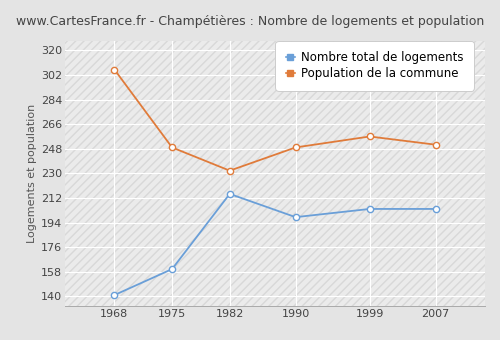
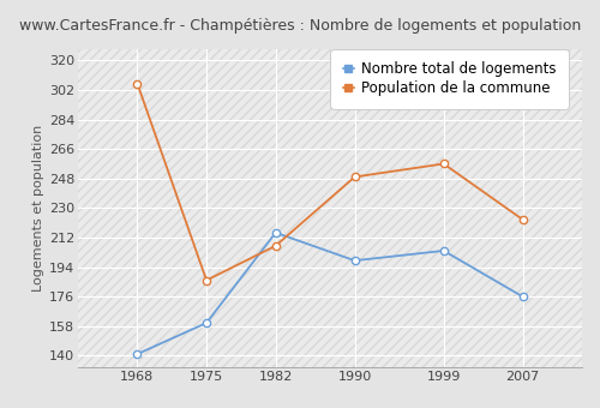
Population de la commune/1975: 249 -> 186
Population de la commune/1982: 232 -> 207
Nombre total de logements/2007: 204 -> 176
Population de la commune/2007: 251 -> 223
